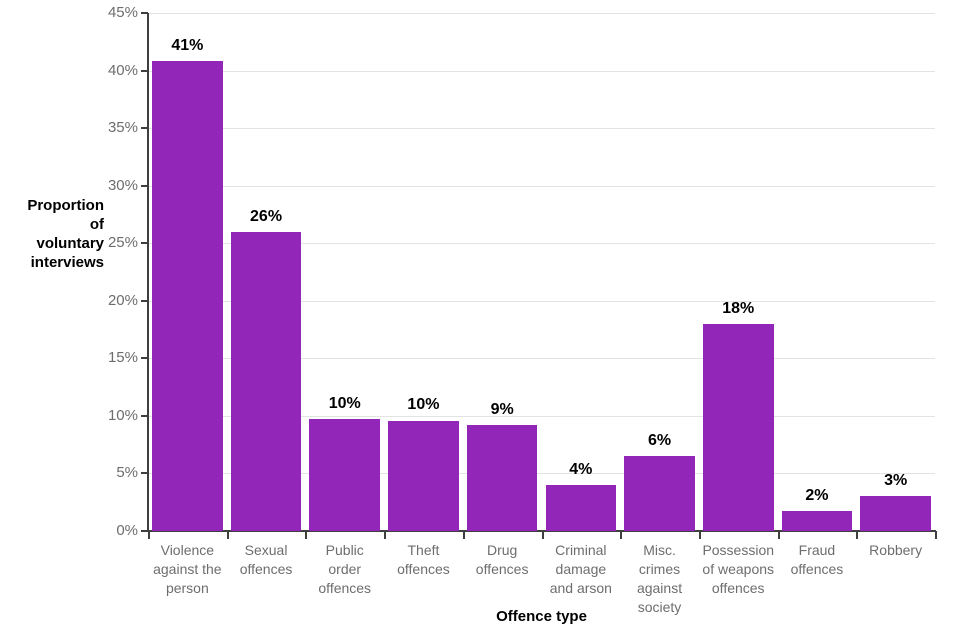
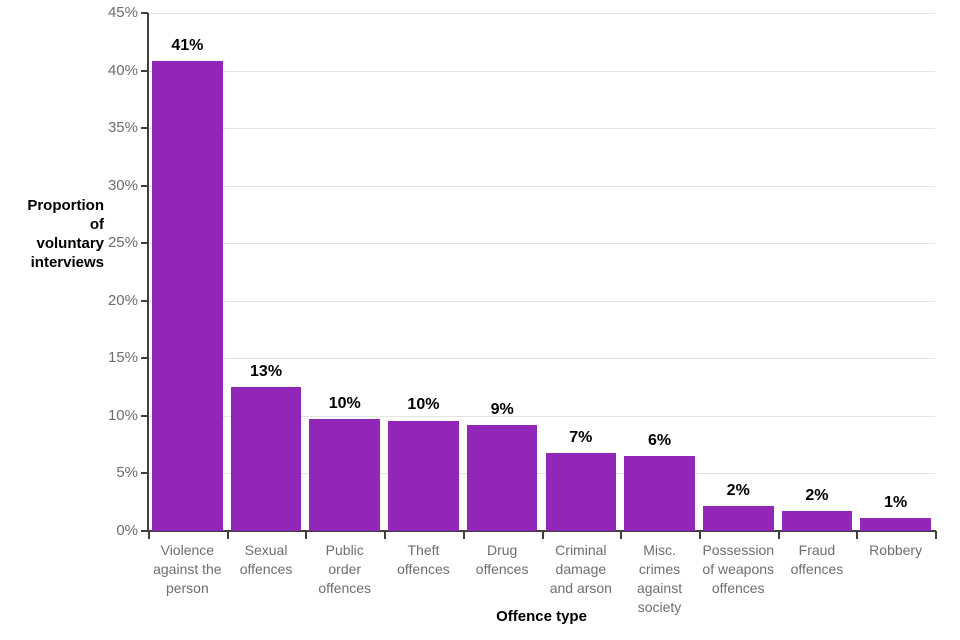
Sexual offences: 26% -> 13%
Criminal damage and arson: 4% -> 7%
Possession of weapons offences: 18% -> 2%
Robbery: 3% -> 1%
